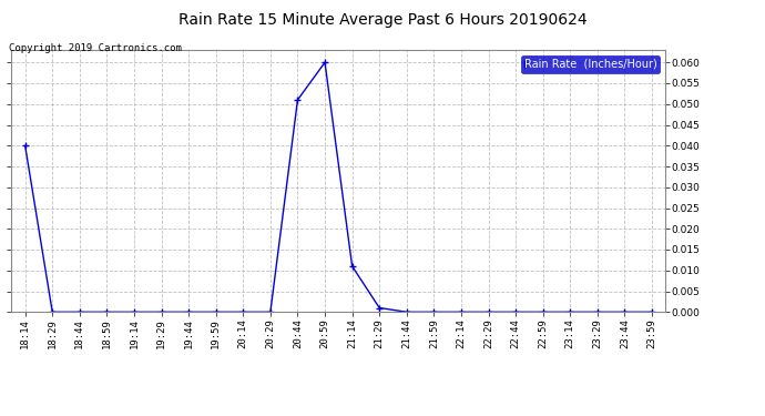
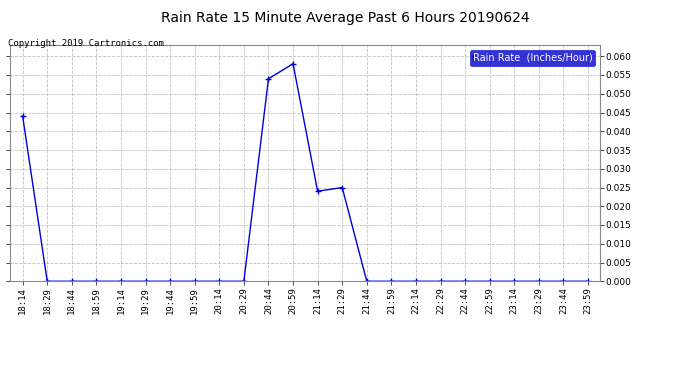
18:14: 0.040 -> 0.044
20:44: 0.051 -> 0.054
20:59: 0.060 -> 0.058
21:14: 0.011 -> 0.024
21:29: 0.001 -> 0.025
